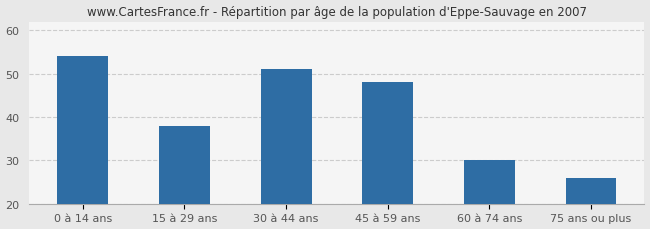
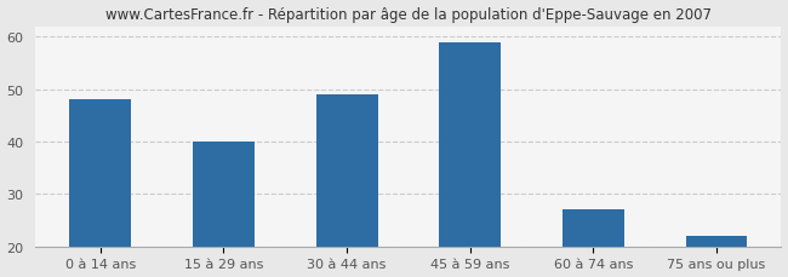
0 à 14 ans: 54 -> 48
15 à 29 ans: 38 -> 40
30 à 44 ans: 51 -> 49
45 à 59 ans: 48 -> 59
60 à 74 ans: 30 -> 27
75 ans ou plus: 26 -> 22
